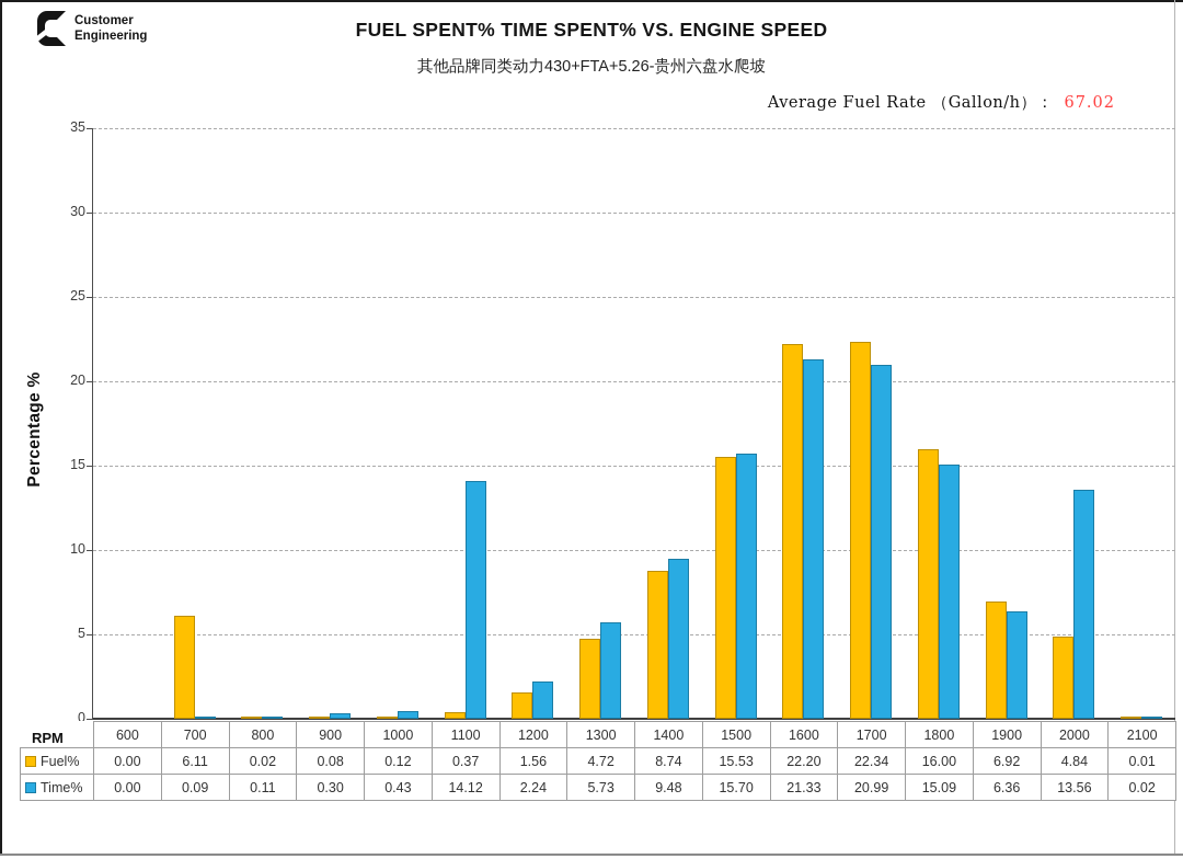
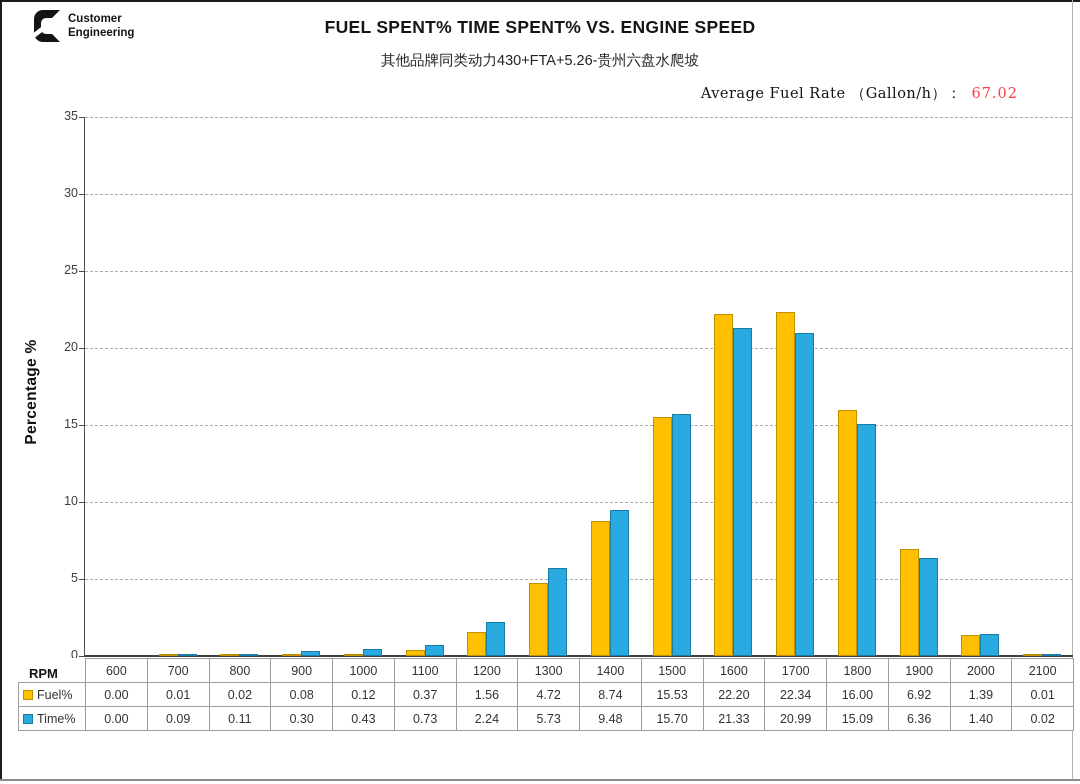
Fuel%/700: 6.11 -> 0.01
Time%/1100: 14.12 -> 0.73
Fuel%/2000: 4.84 -> 1.39
Time%/2000: 13.56 -> 1.40
